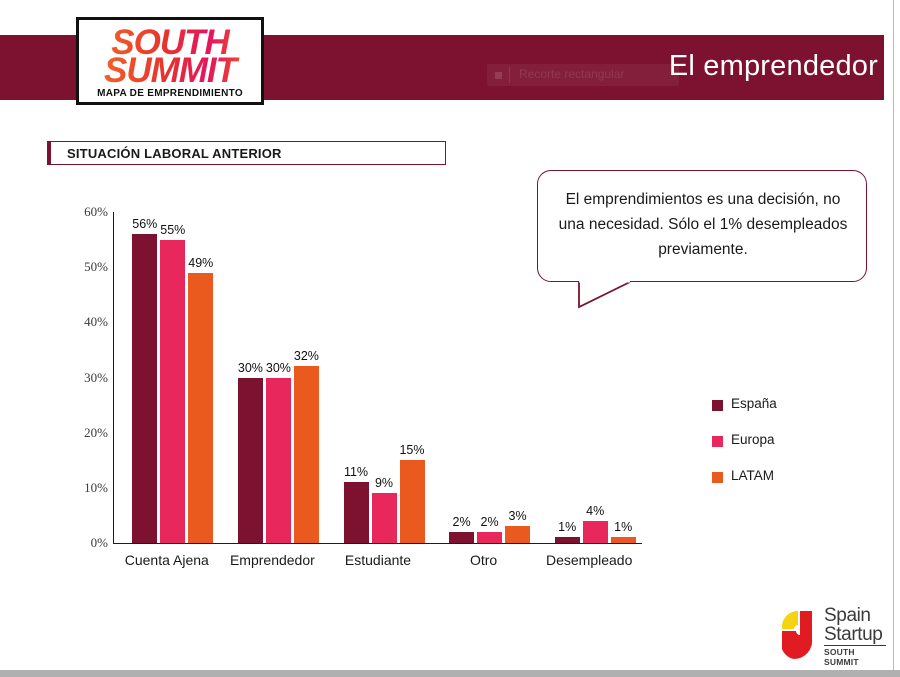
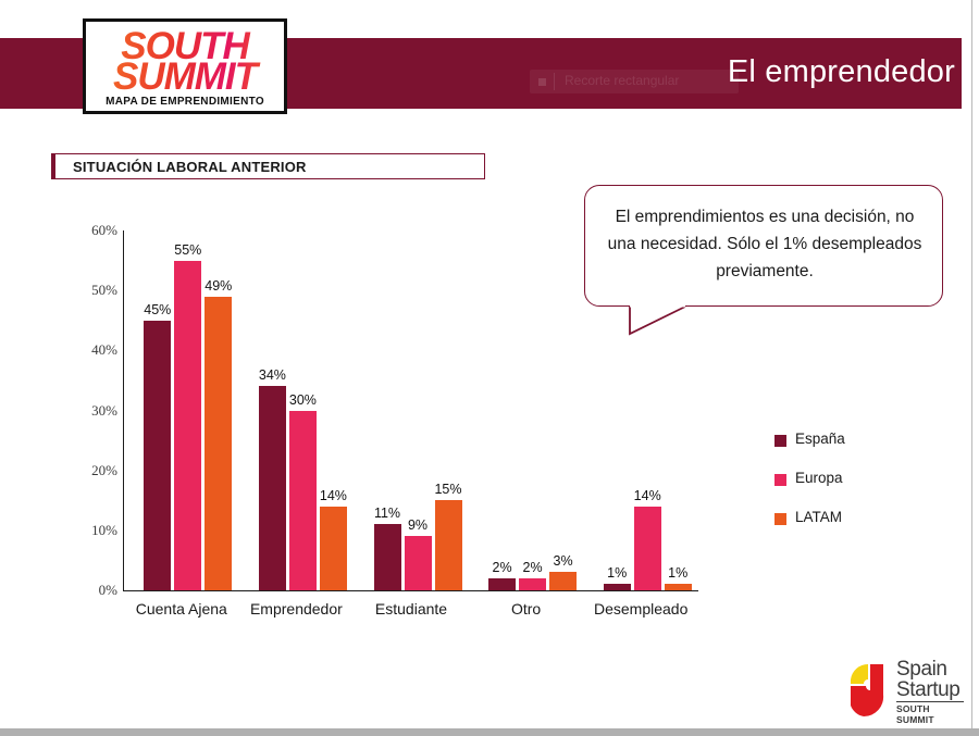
España/Cuenta Ajena: 56% -> 45%
España/Emprendedor: 30% -> 34%
LATAM/Emprendedor: 32% -> 14%
Europa/Desempleado: 4% -> 14%
